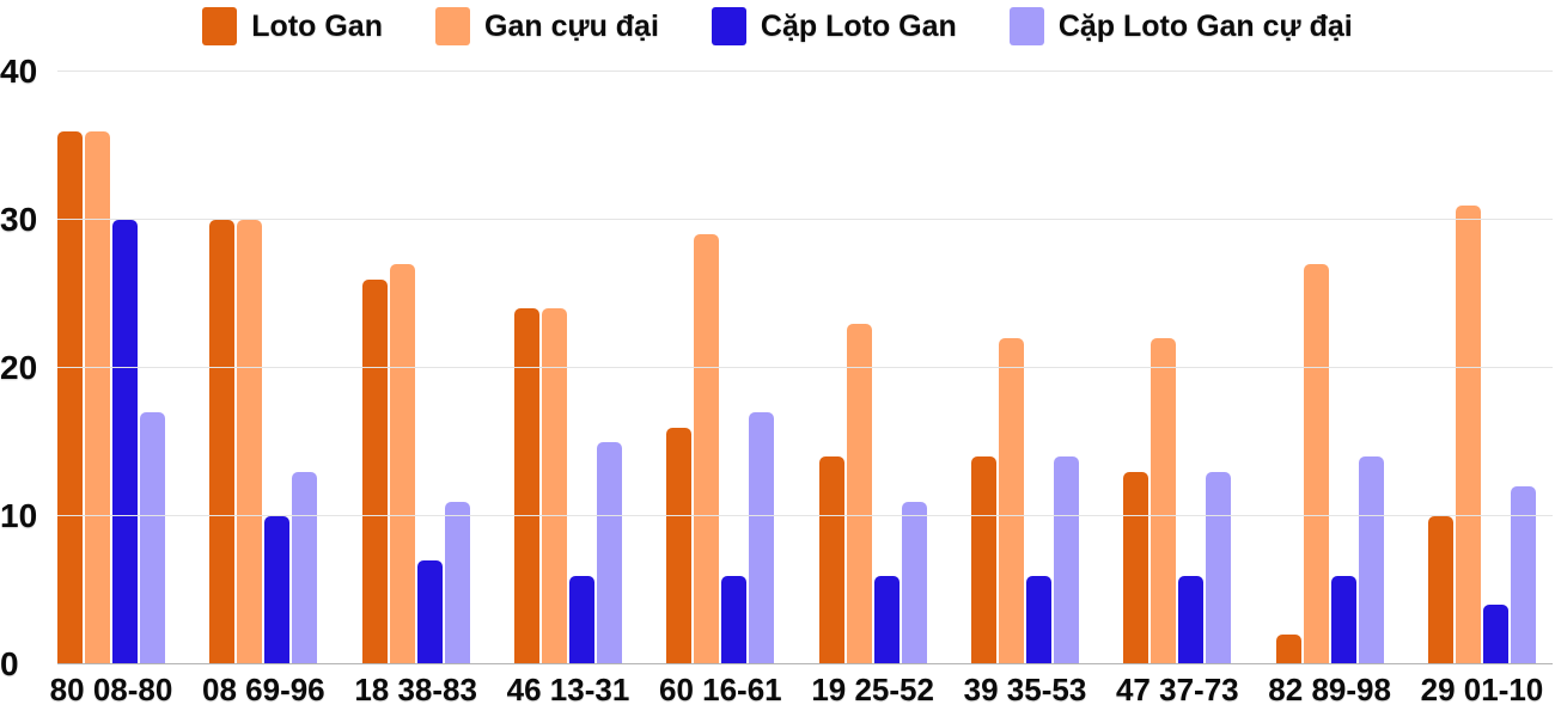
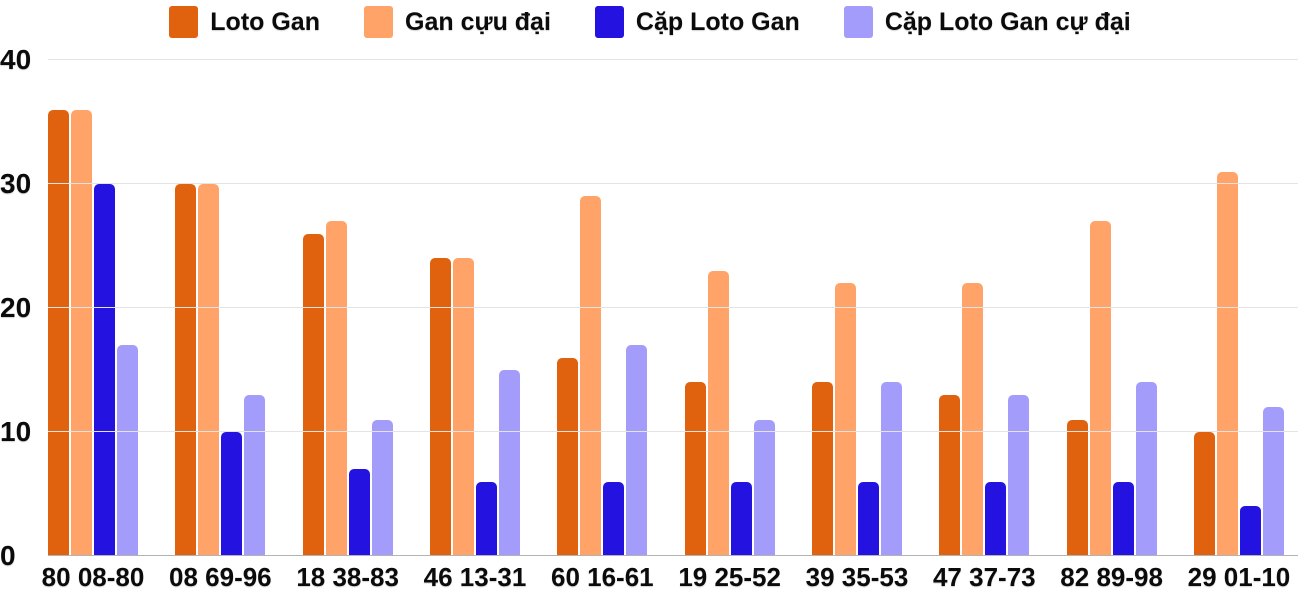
Loto Gan/82 89-98: 2 -> 11
